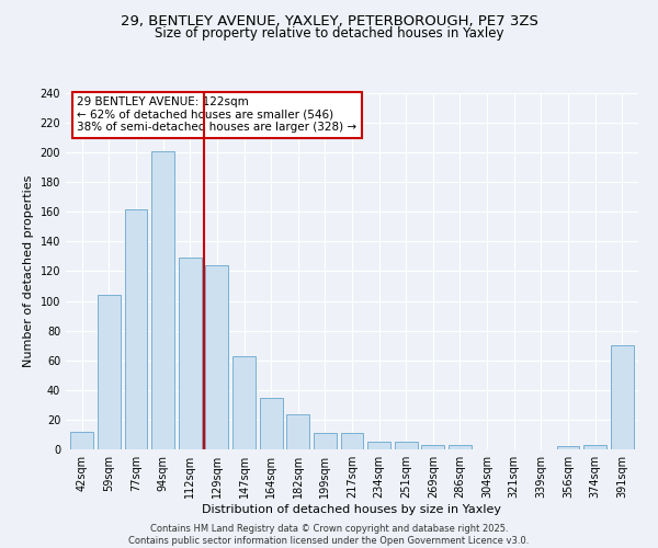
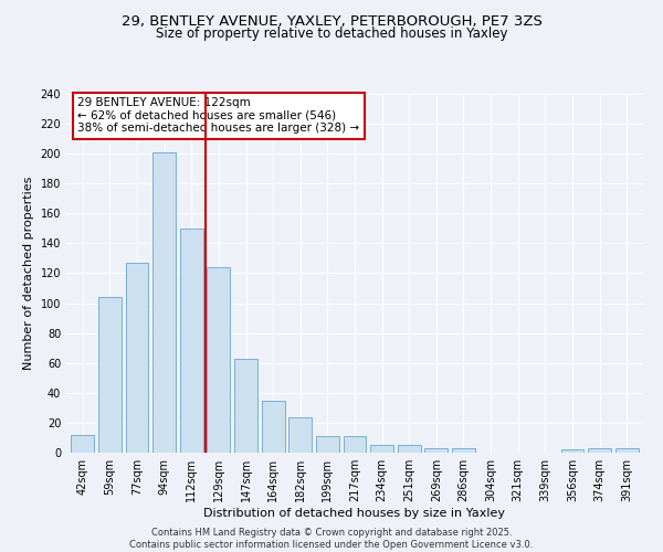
77sqm: 162 -> 127
112sqm: 129 -> 150
391sqm: 70 -> 3
